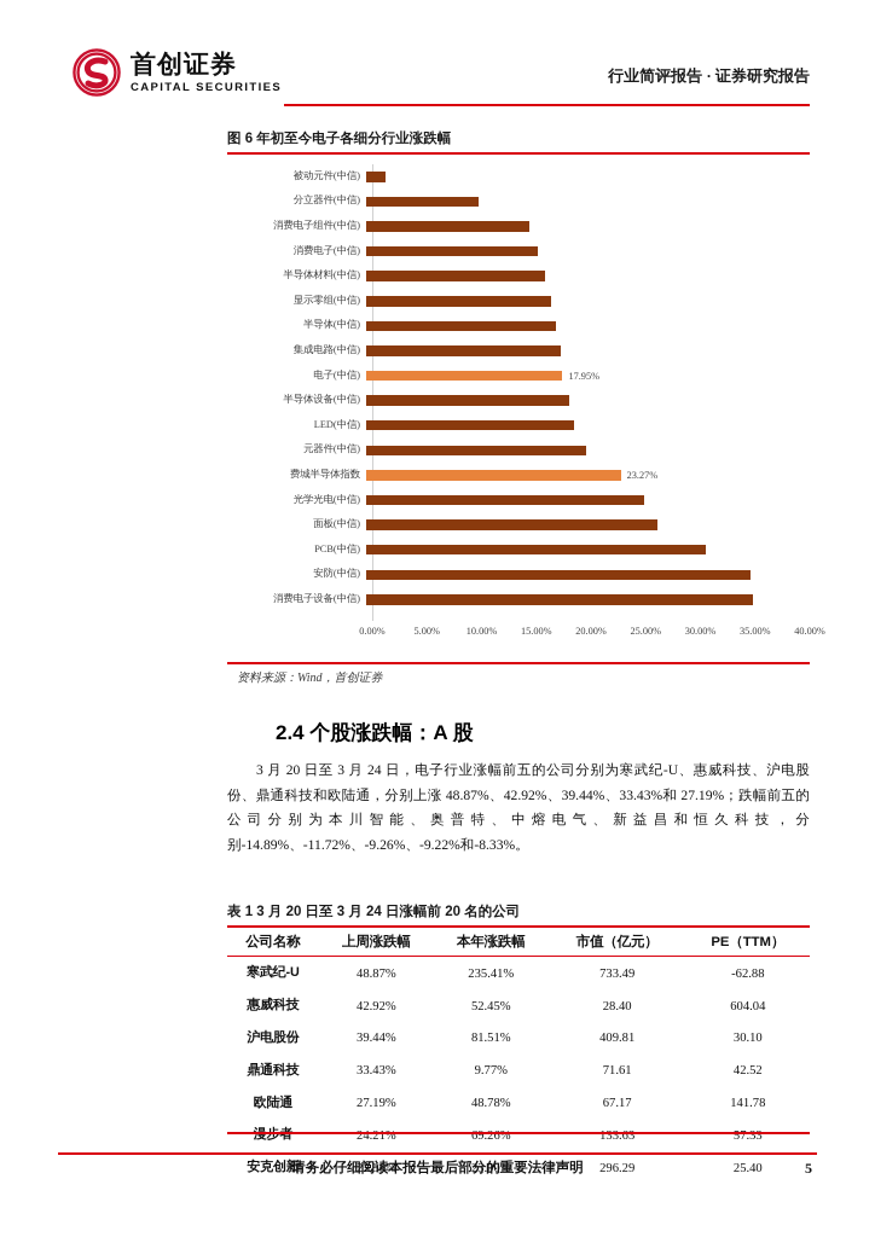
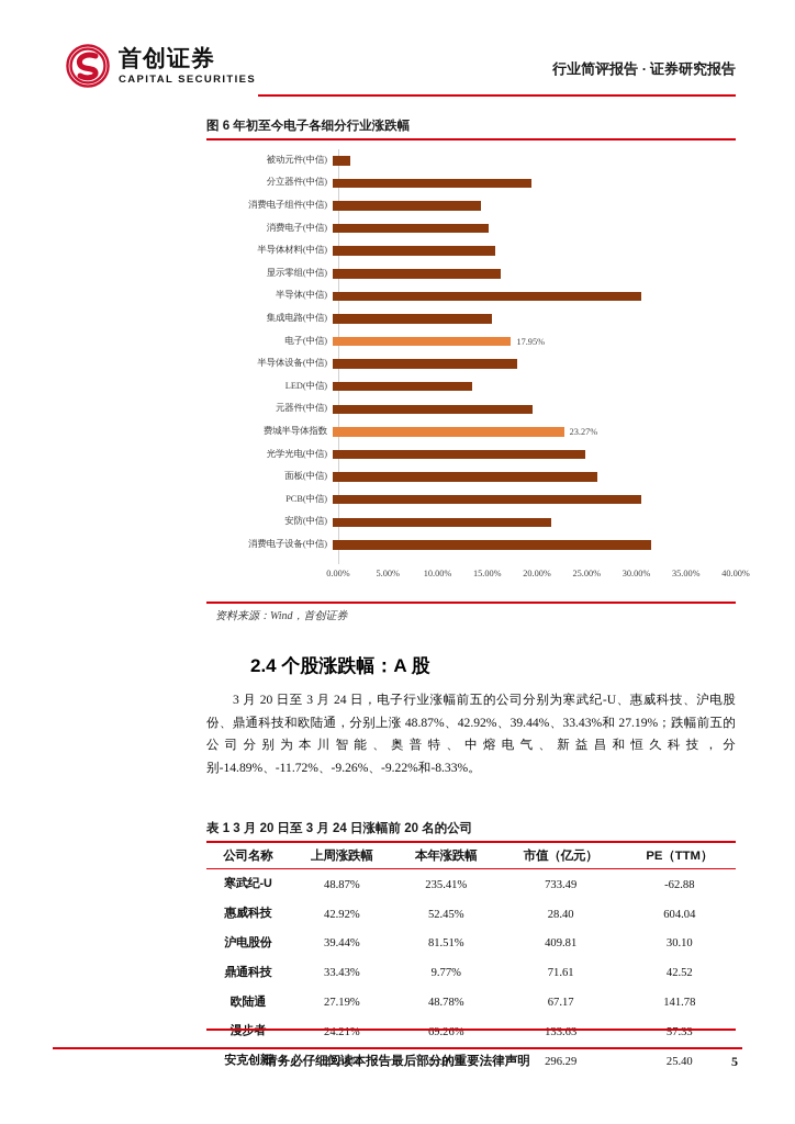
分立器件(中信): 10% -> 20%
半导体(中信): 17% -> 31%
集成电路(中信): 18% -> 16%
LED(中信): 19% -> 14%
安防(中信): 35% -> 22%
消费电子设备(中信): 35% -> 32%
